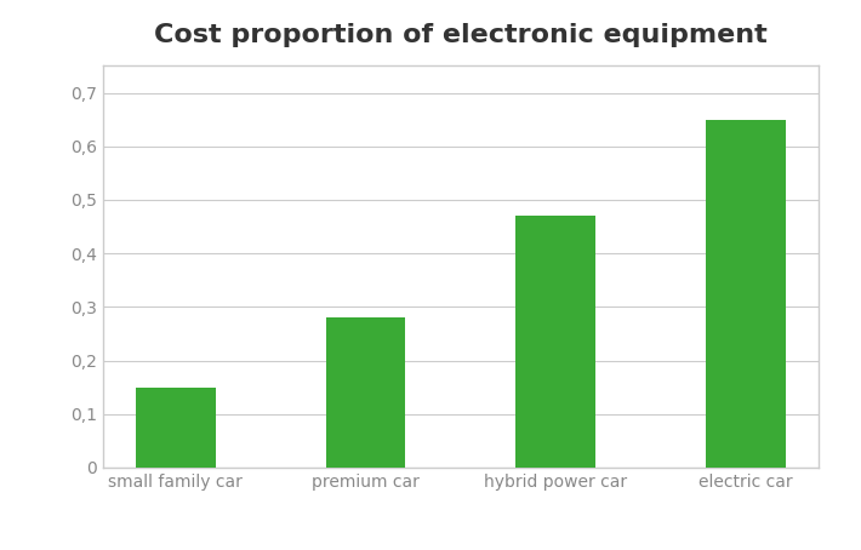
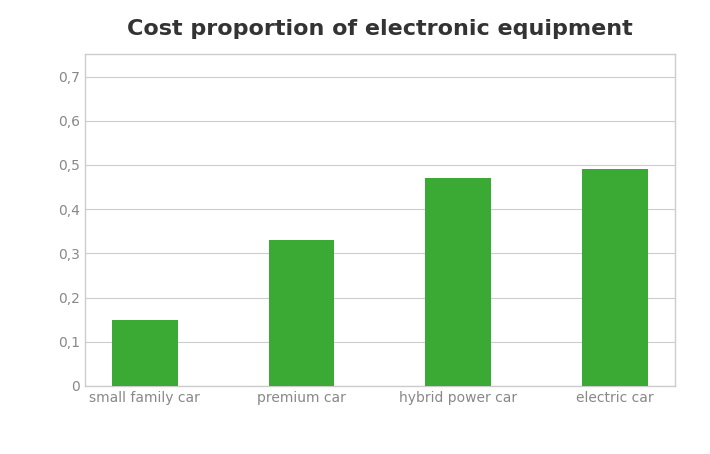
premium car: 0,28 -> 0,33
electric car: 0,65 -> 0,49
